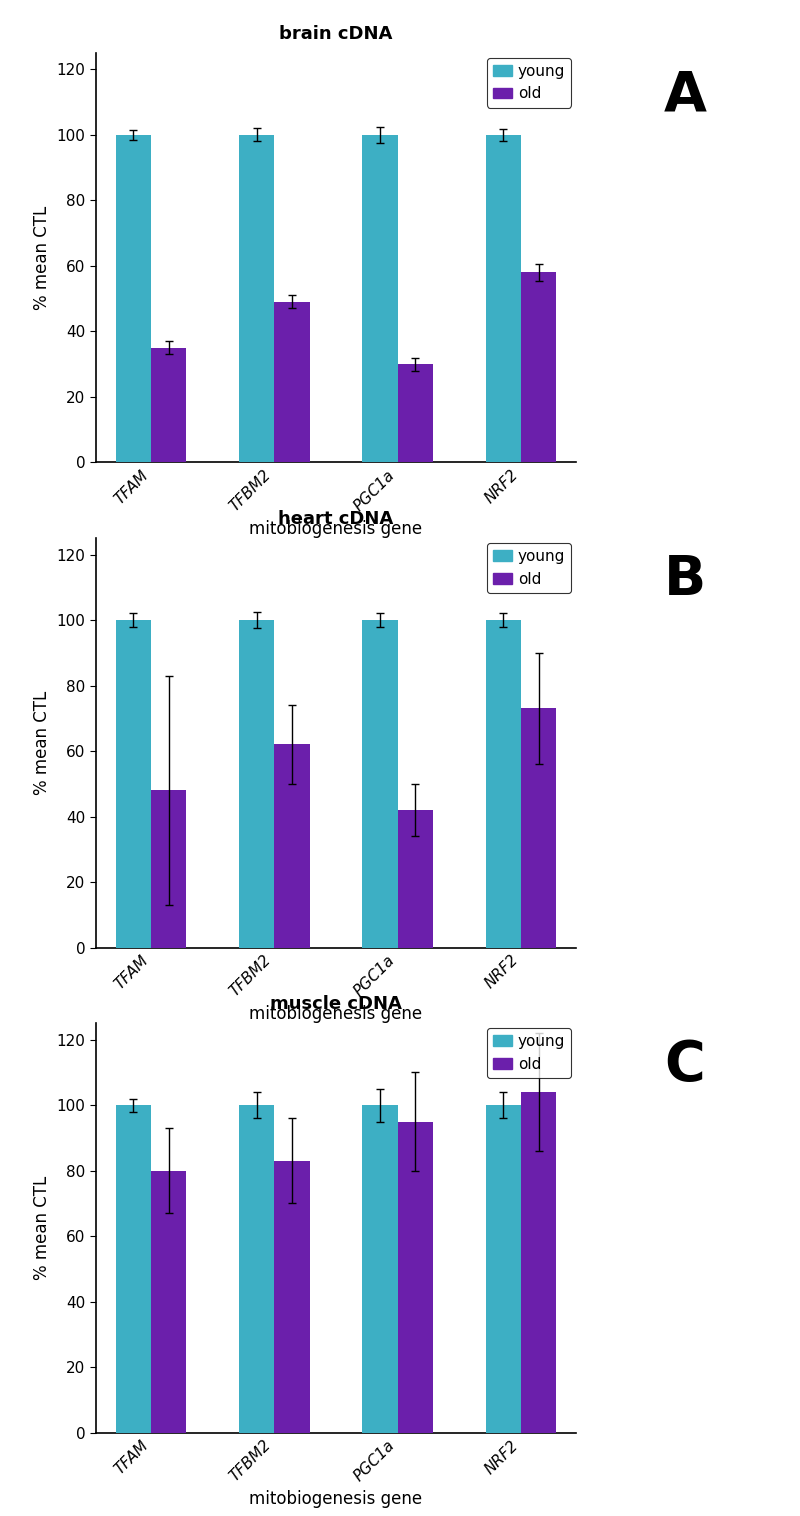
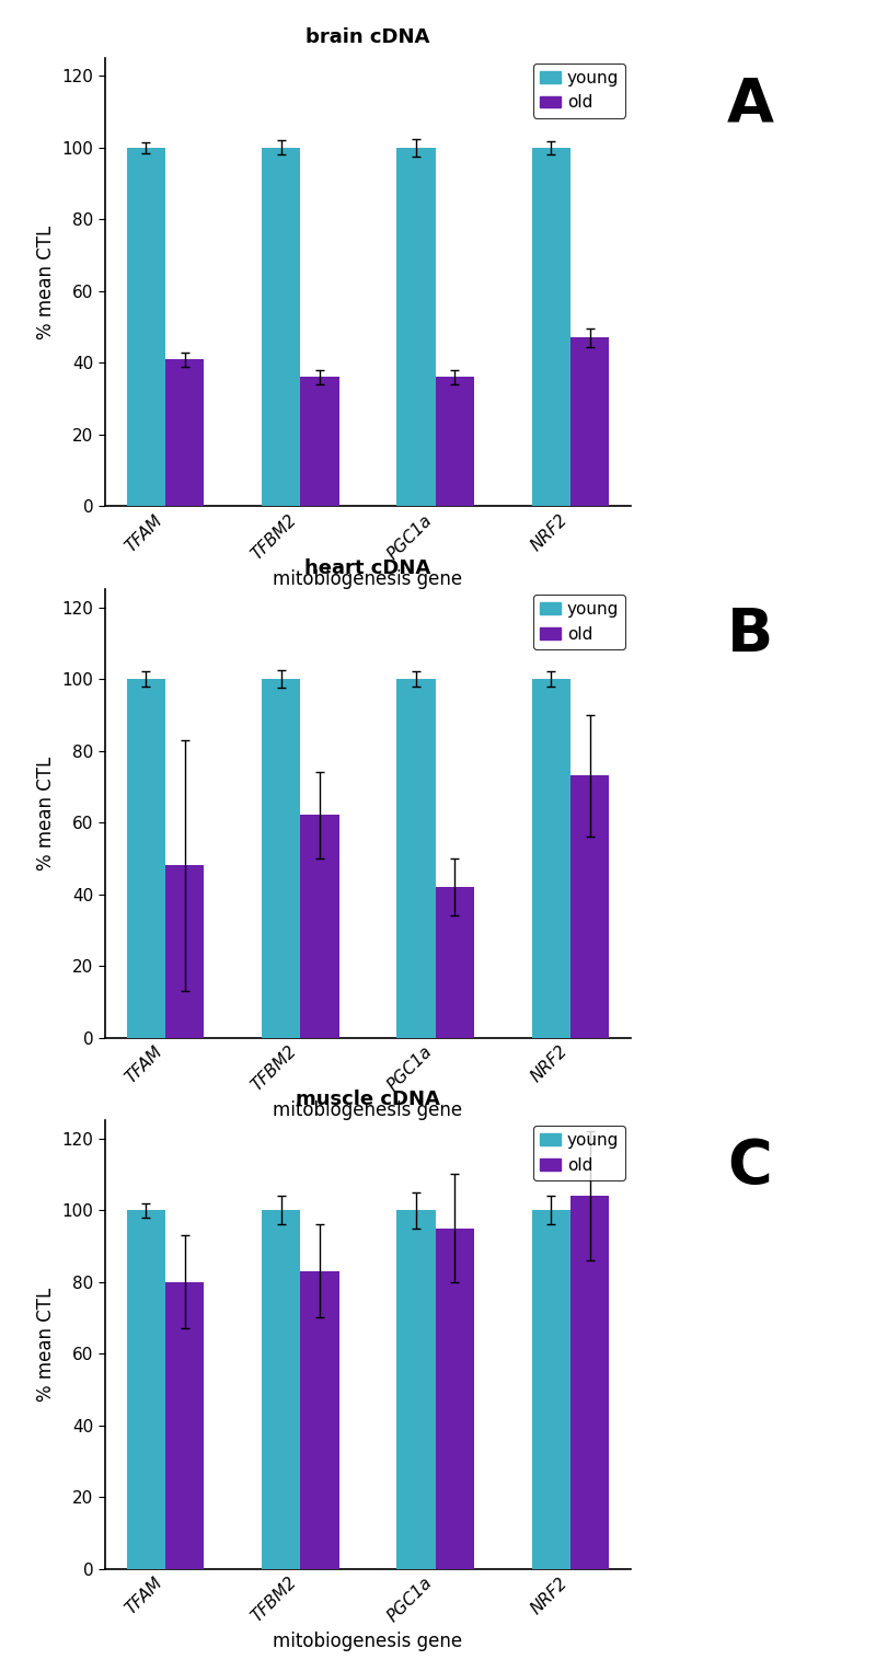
brain cDNA/old/TFAM: 35 -> 41
brain cDNA/old/TFBM2: 49 -> 36
brain cDNA/old/PGC1a: 30 -> 36
brain cDNA/old/NRF2: 58 -> 47
